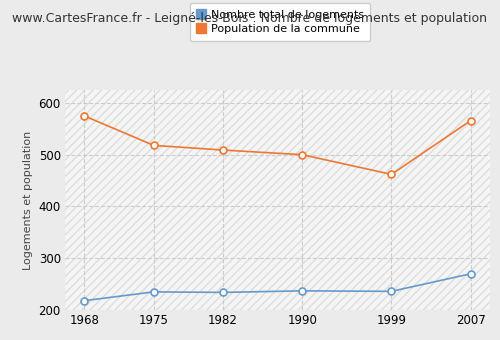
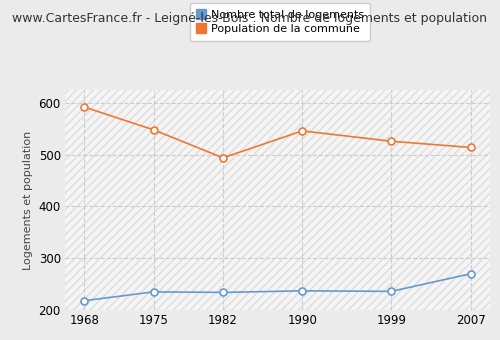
Population de la commune/1968: 575 -> 592
Population de la commune/1975: 518 -> 548
Population de la commune/1982: 509 -> 494
Population de la commune/1990: 500 -> 546
Population de la commune/1999: 462 -> 526
Population de la commune/2007: 566 -> 514
